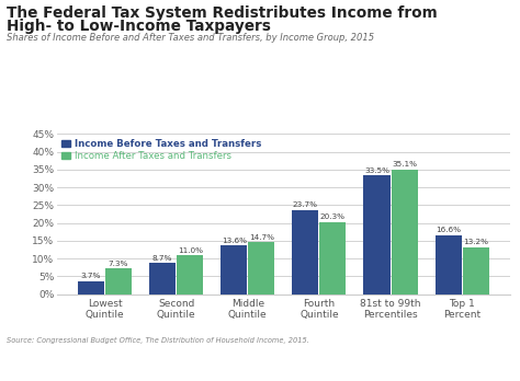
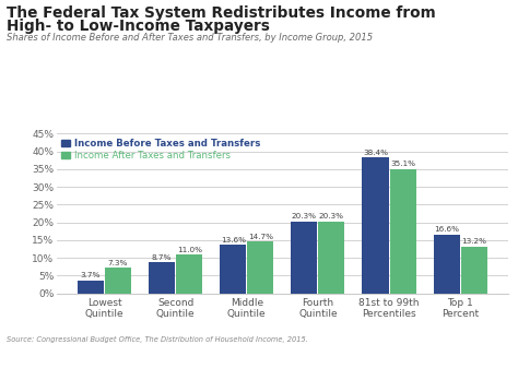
Income Before Taxes and Transfers/Fourth Quintile: 23.7% -> 20.3%
Income Before Taxes and Transfers/81st to 99th Percentiles: 33.5% -> 38.4%
